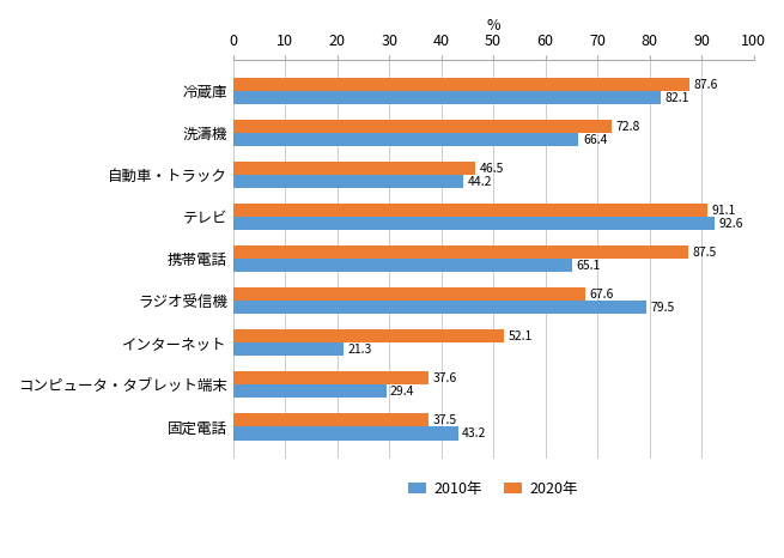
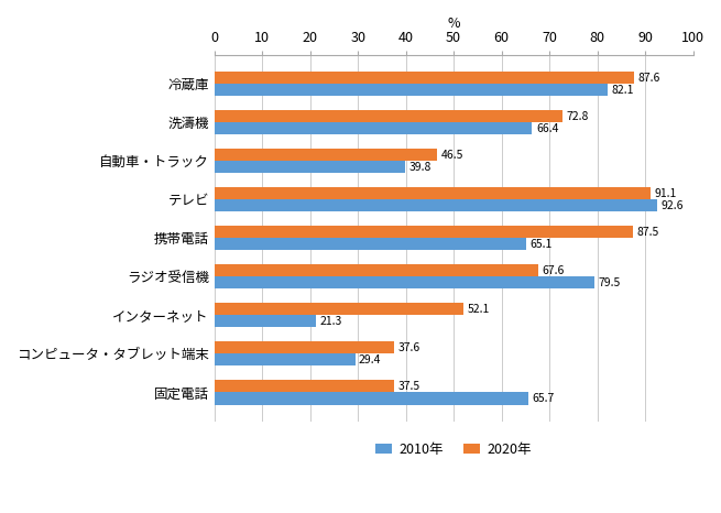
2010年/自動車・トラック: 44.2 -> 39.8
2010年/固定電話: 43.2 -> 65.7
